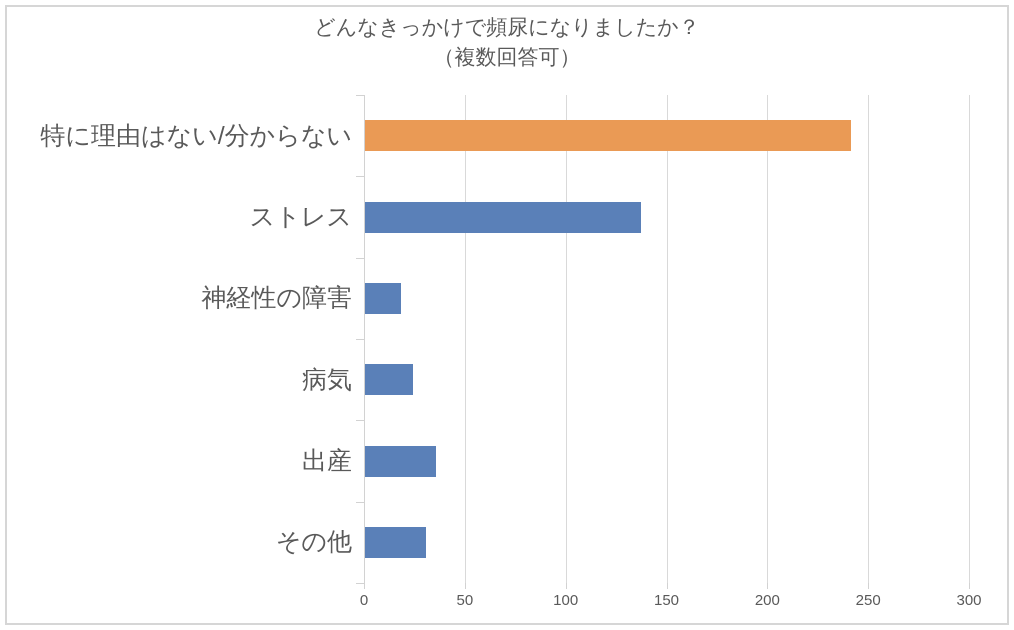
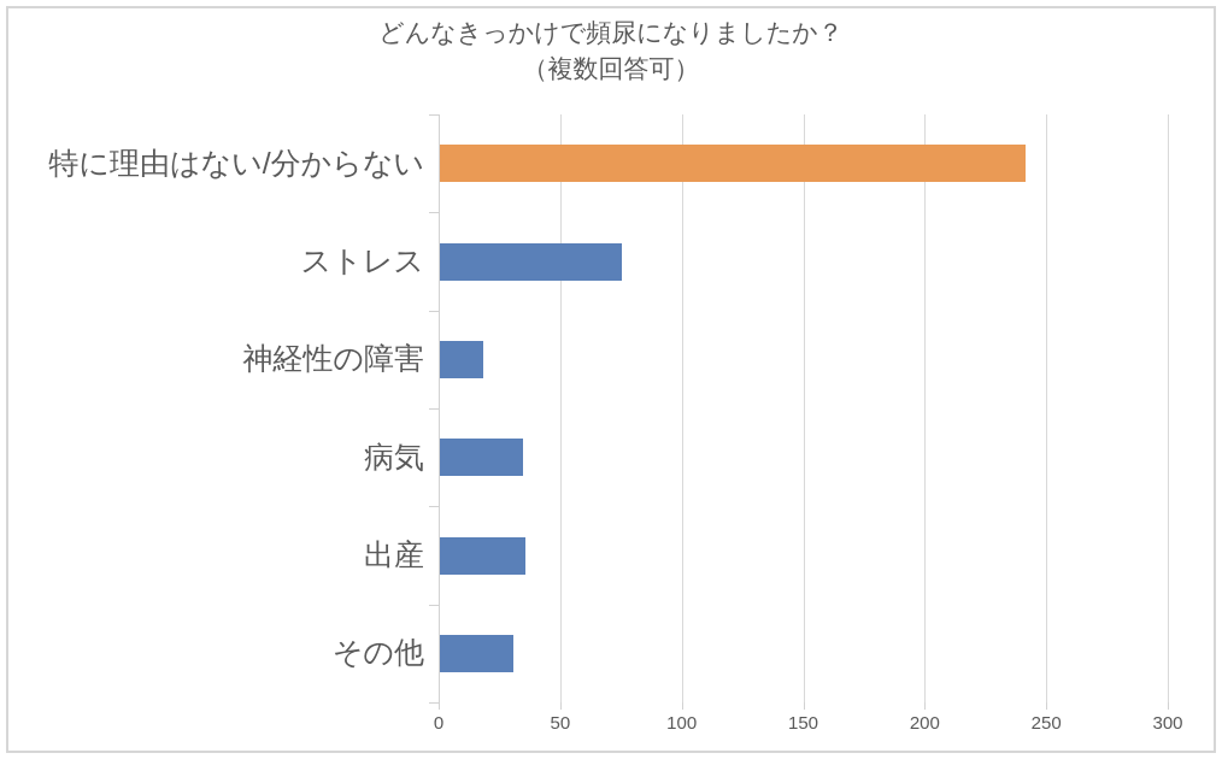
ストレス: 137 -> 75
病気: 24 -> 34
